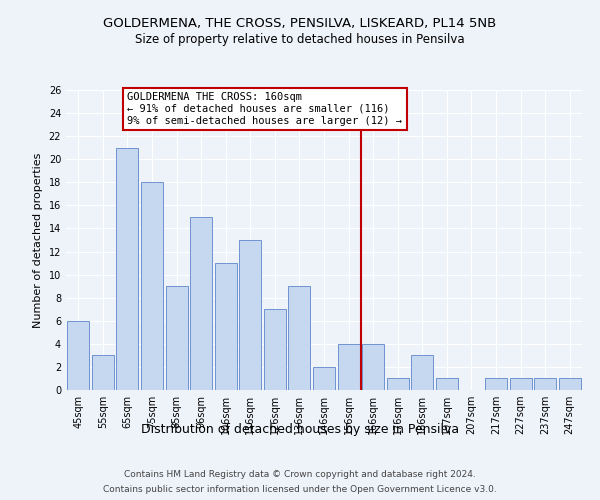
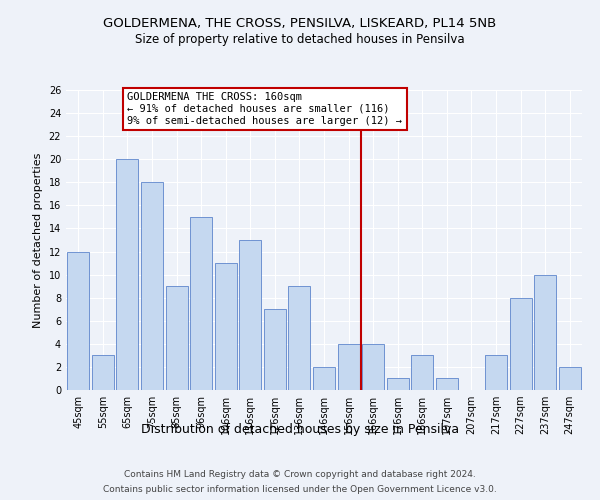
45sqm: 6 -> 12
65sqm: 21 -> 20
217sqm: 1 -> 3
227sqm: 1 -> 8
237sqm: 1 -> 10
247sqm: 1 -> 2
